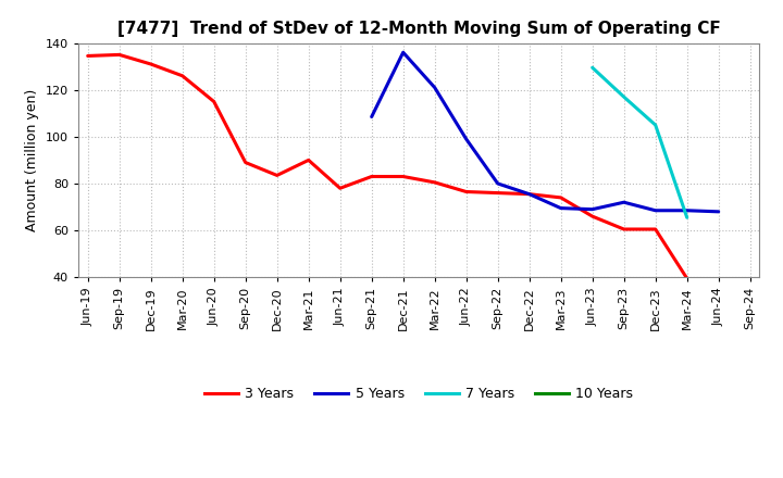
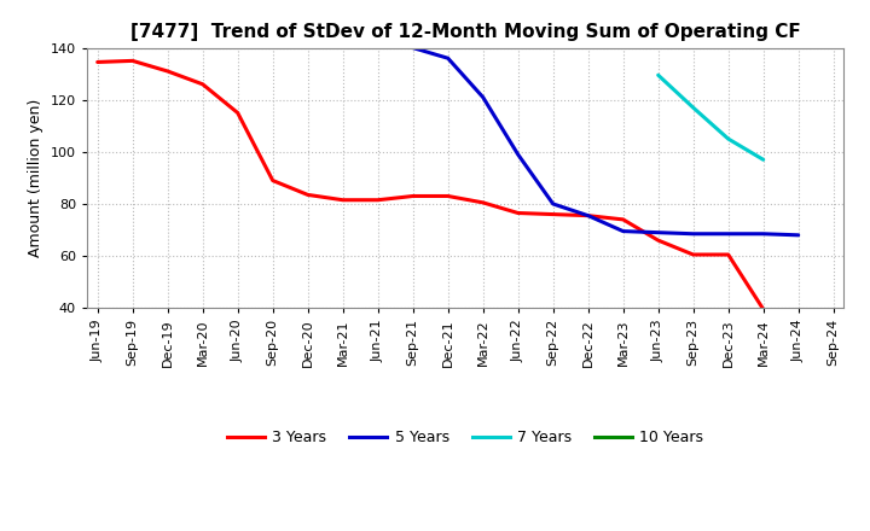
3 Years/Mar-21: 90.0 -> 81.5
3 Years/Jun-21: 78.0 -> 81.5
5 Years/Sep-21: 108.5 -> 140.0
5 Years/Sep-23: 72.0 -> 68.5
7 Years/Mar-24: 65.5 -> 97.0
